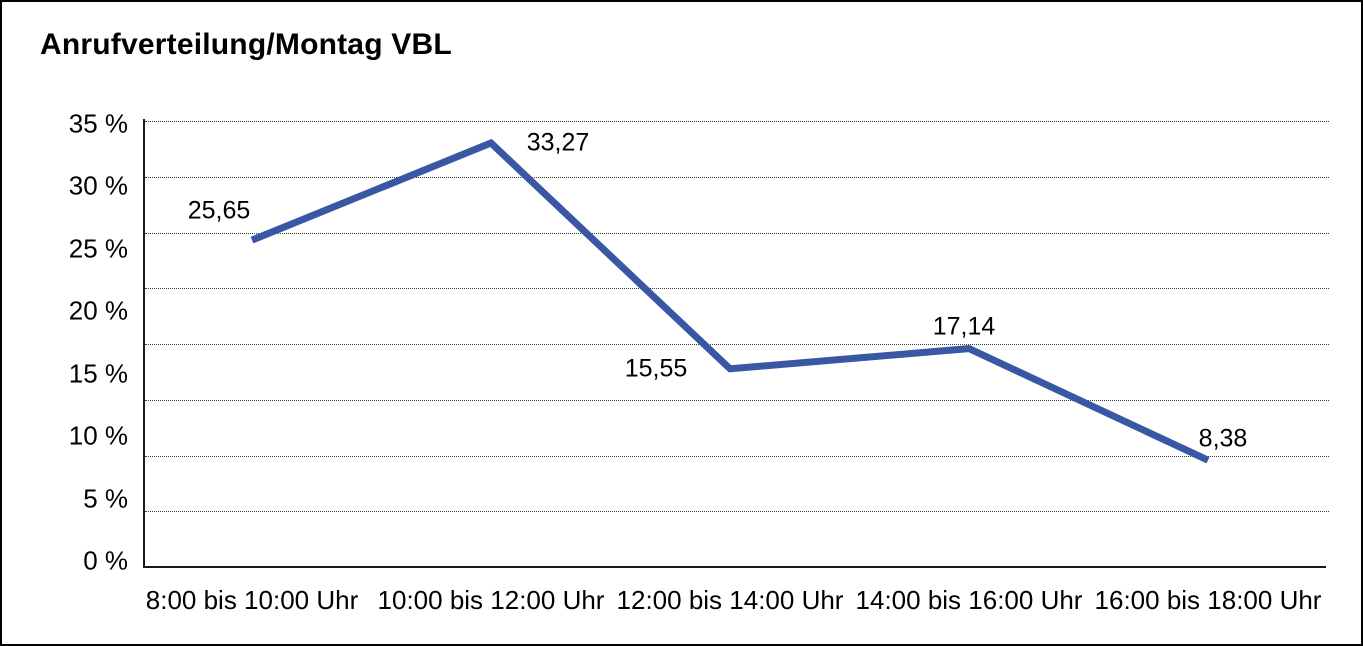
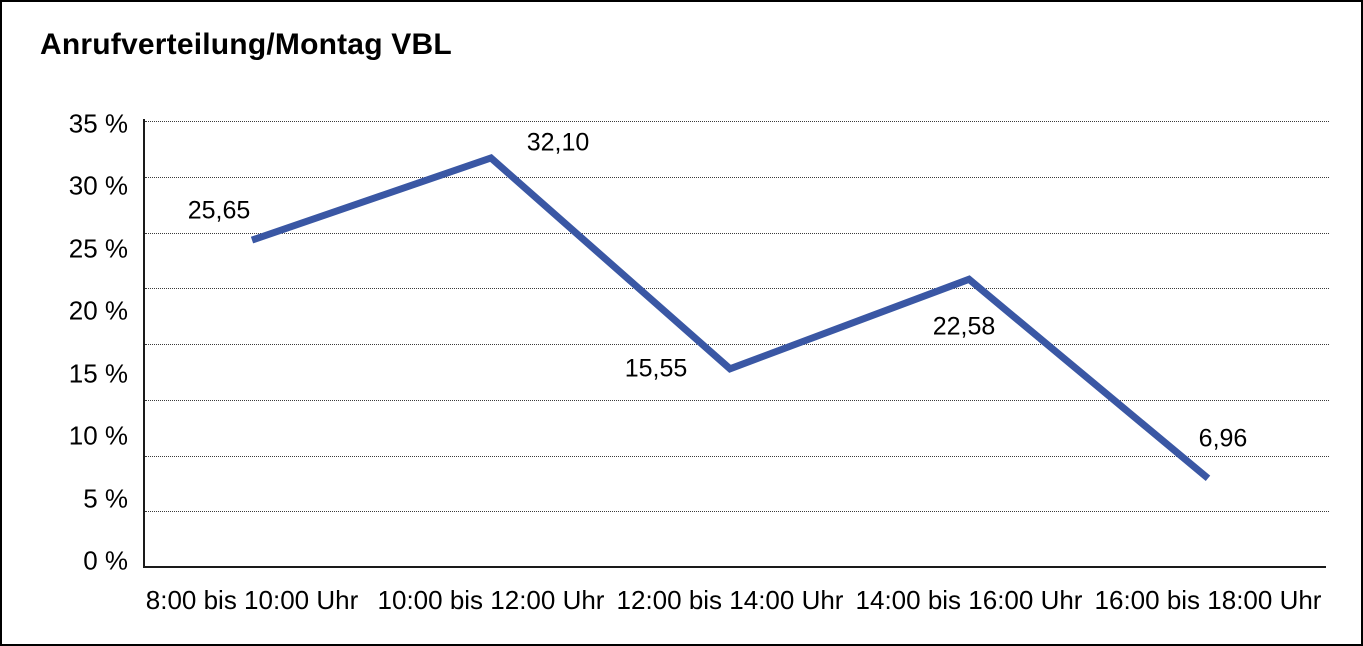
10:00 bis 12:00 Uhr: 33,27 -> 32,10
14:00 bis 16:00 Uhr: 17,14 -> 22,58
16:00 bis 18:00 Uhr: 8,38 -> 6,96
